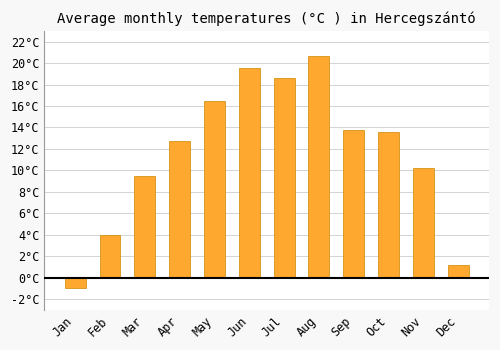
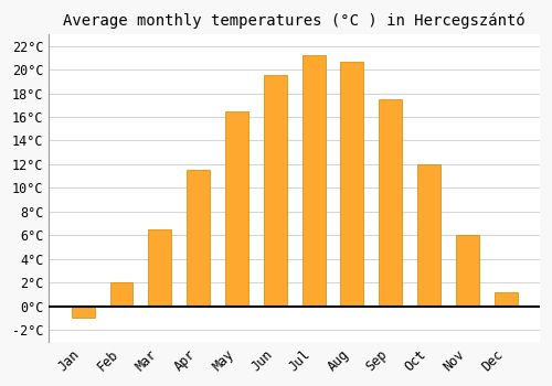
Feb: 4.0°C -> 2.0°C
Mar: 9.5°C -> 6.5°C
Apr: 12.7°C -> 11.5°C
Jul: 18.6°C -> 21.2°C
Sep: 13.8°C -> 17.5°C
Oct: 13.6°C -> 12.0°C
Nov: 10.2°C -> 6.0°C
